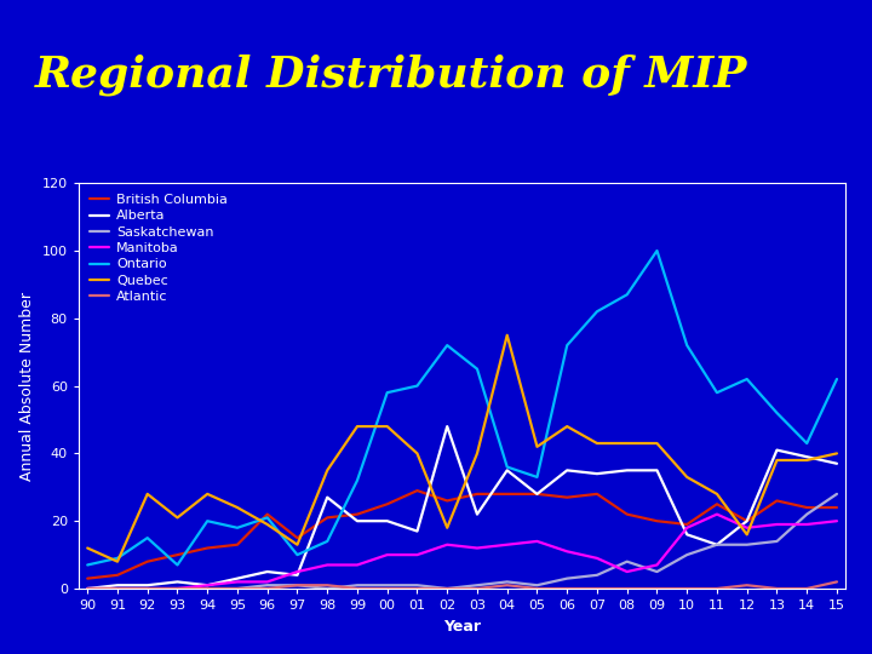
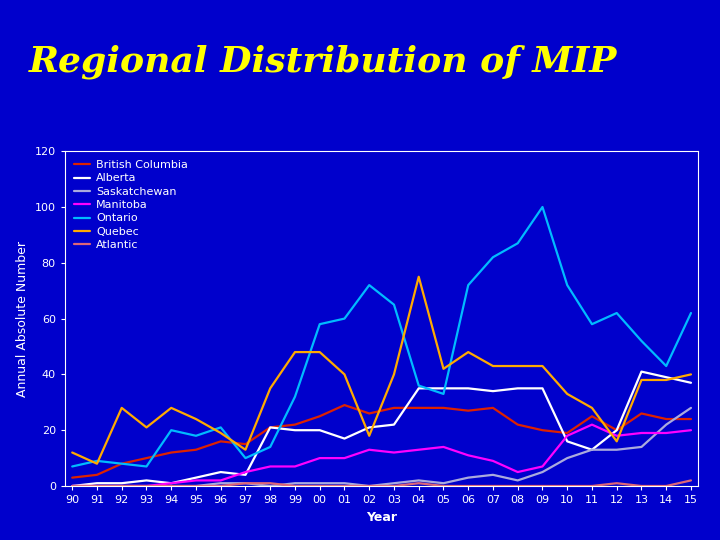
Ontario/92: 15 -> 8
British Columbia/96: 22 -> 16
Alberta/98: 27 -> 21
Alberta/02: 48 -> 21
Alberta/05: 28 -> 35
Saskatchewan/08: 8 -> 2
